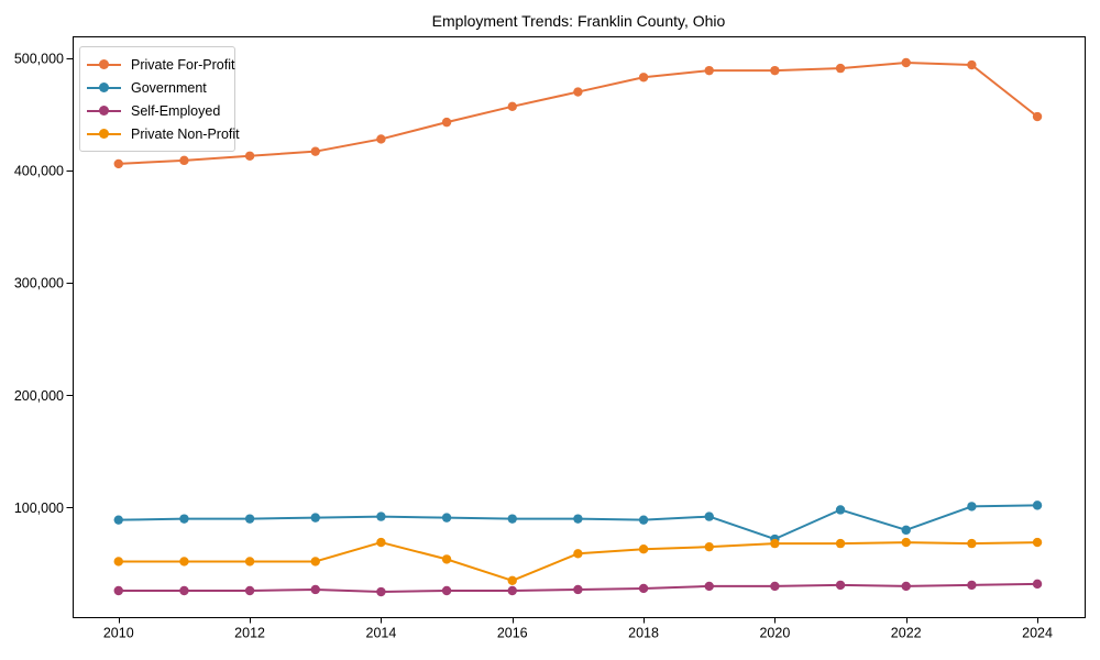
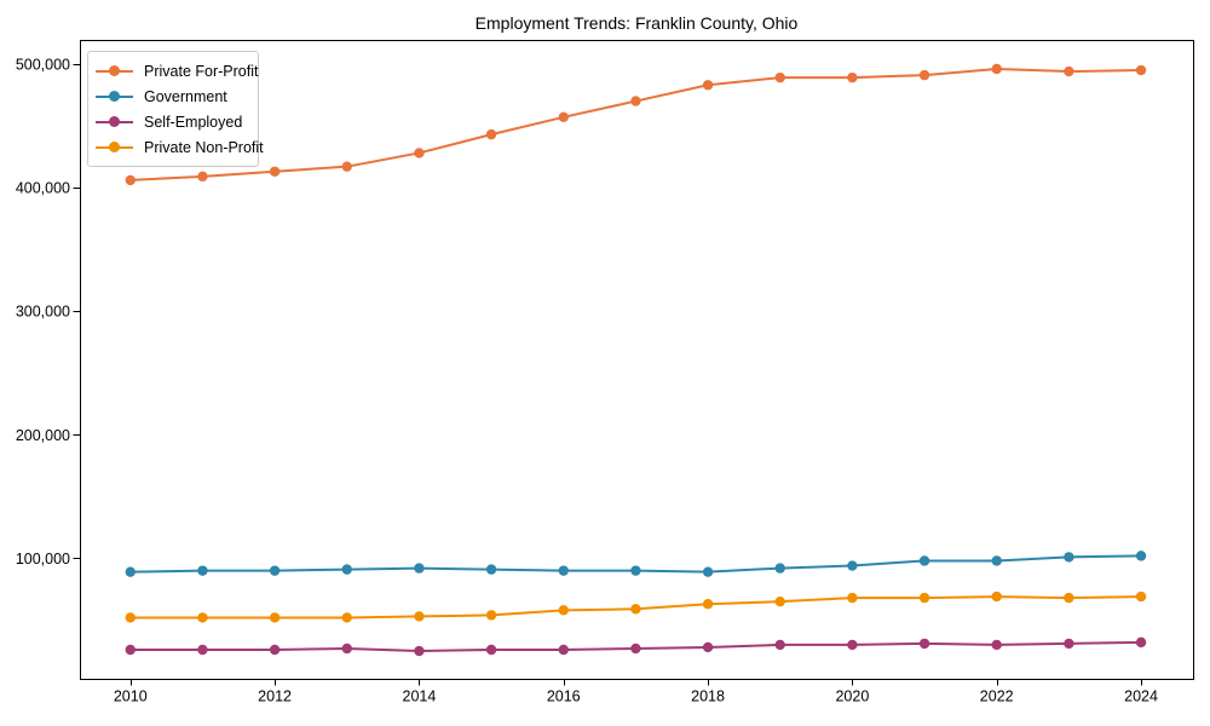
Private Non-Profit/2014: 69000 -> 53000
Private Non-Profit/2016: 35000 -> 58000
Government/2020: 72000 -> 94000
Government/2022: 80000 -> 98000
Private For-Profit/2024: 448000 -> 495000
